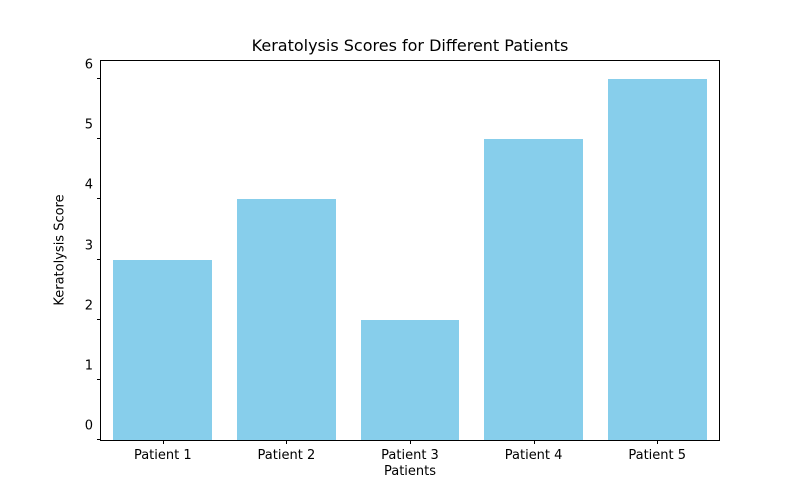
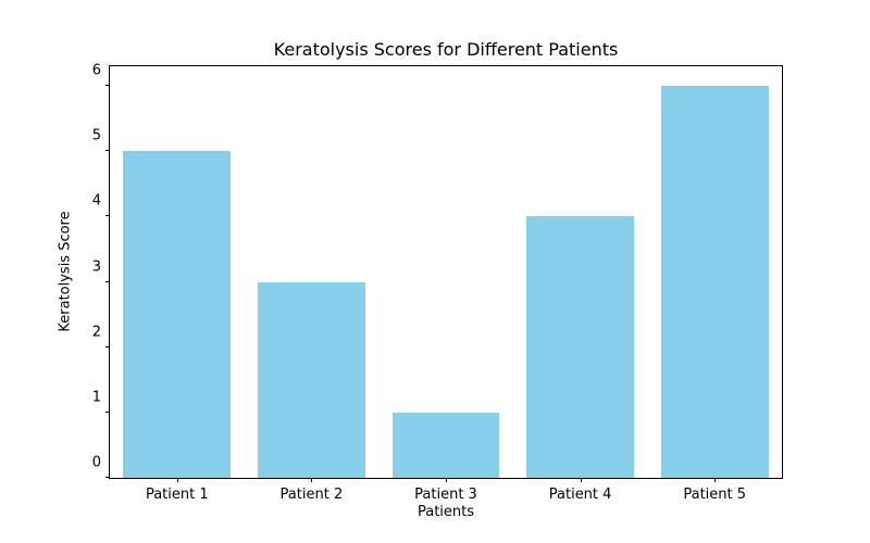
Patient 1: 3 -> 5
Patient 2: 4 -> 3
Patient 3: 2 -> 1
Patient 4: 5 -> 4
